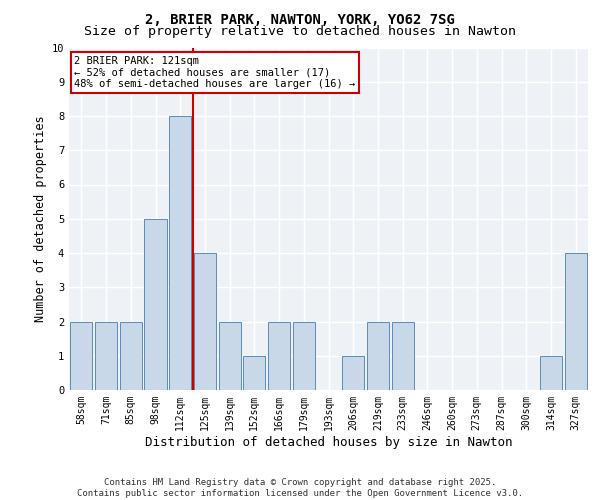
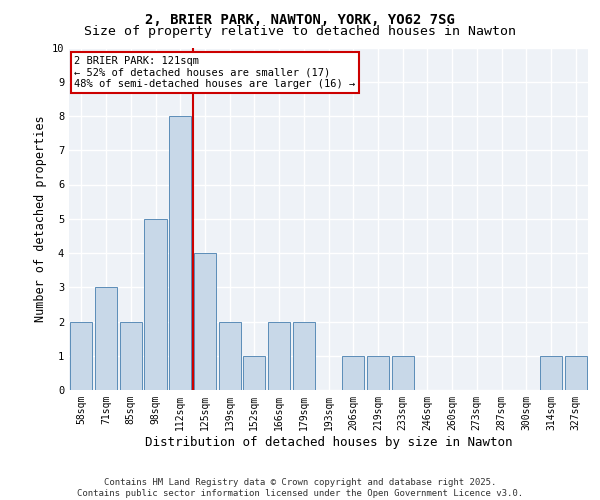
71sqm: 2 -> 3
219sqm: 2 -> 1
233sqm: 2 -> 1
327sqm: 4 -> 1
